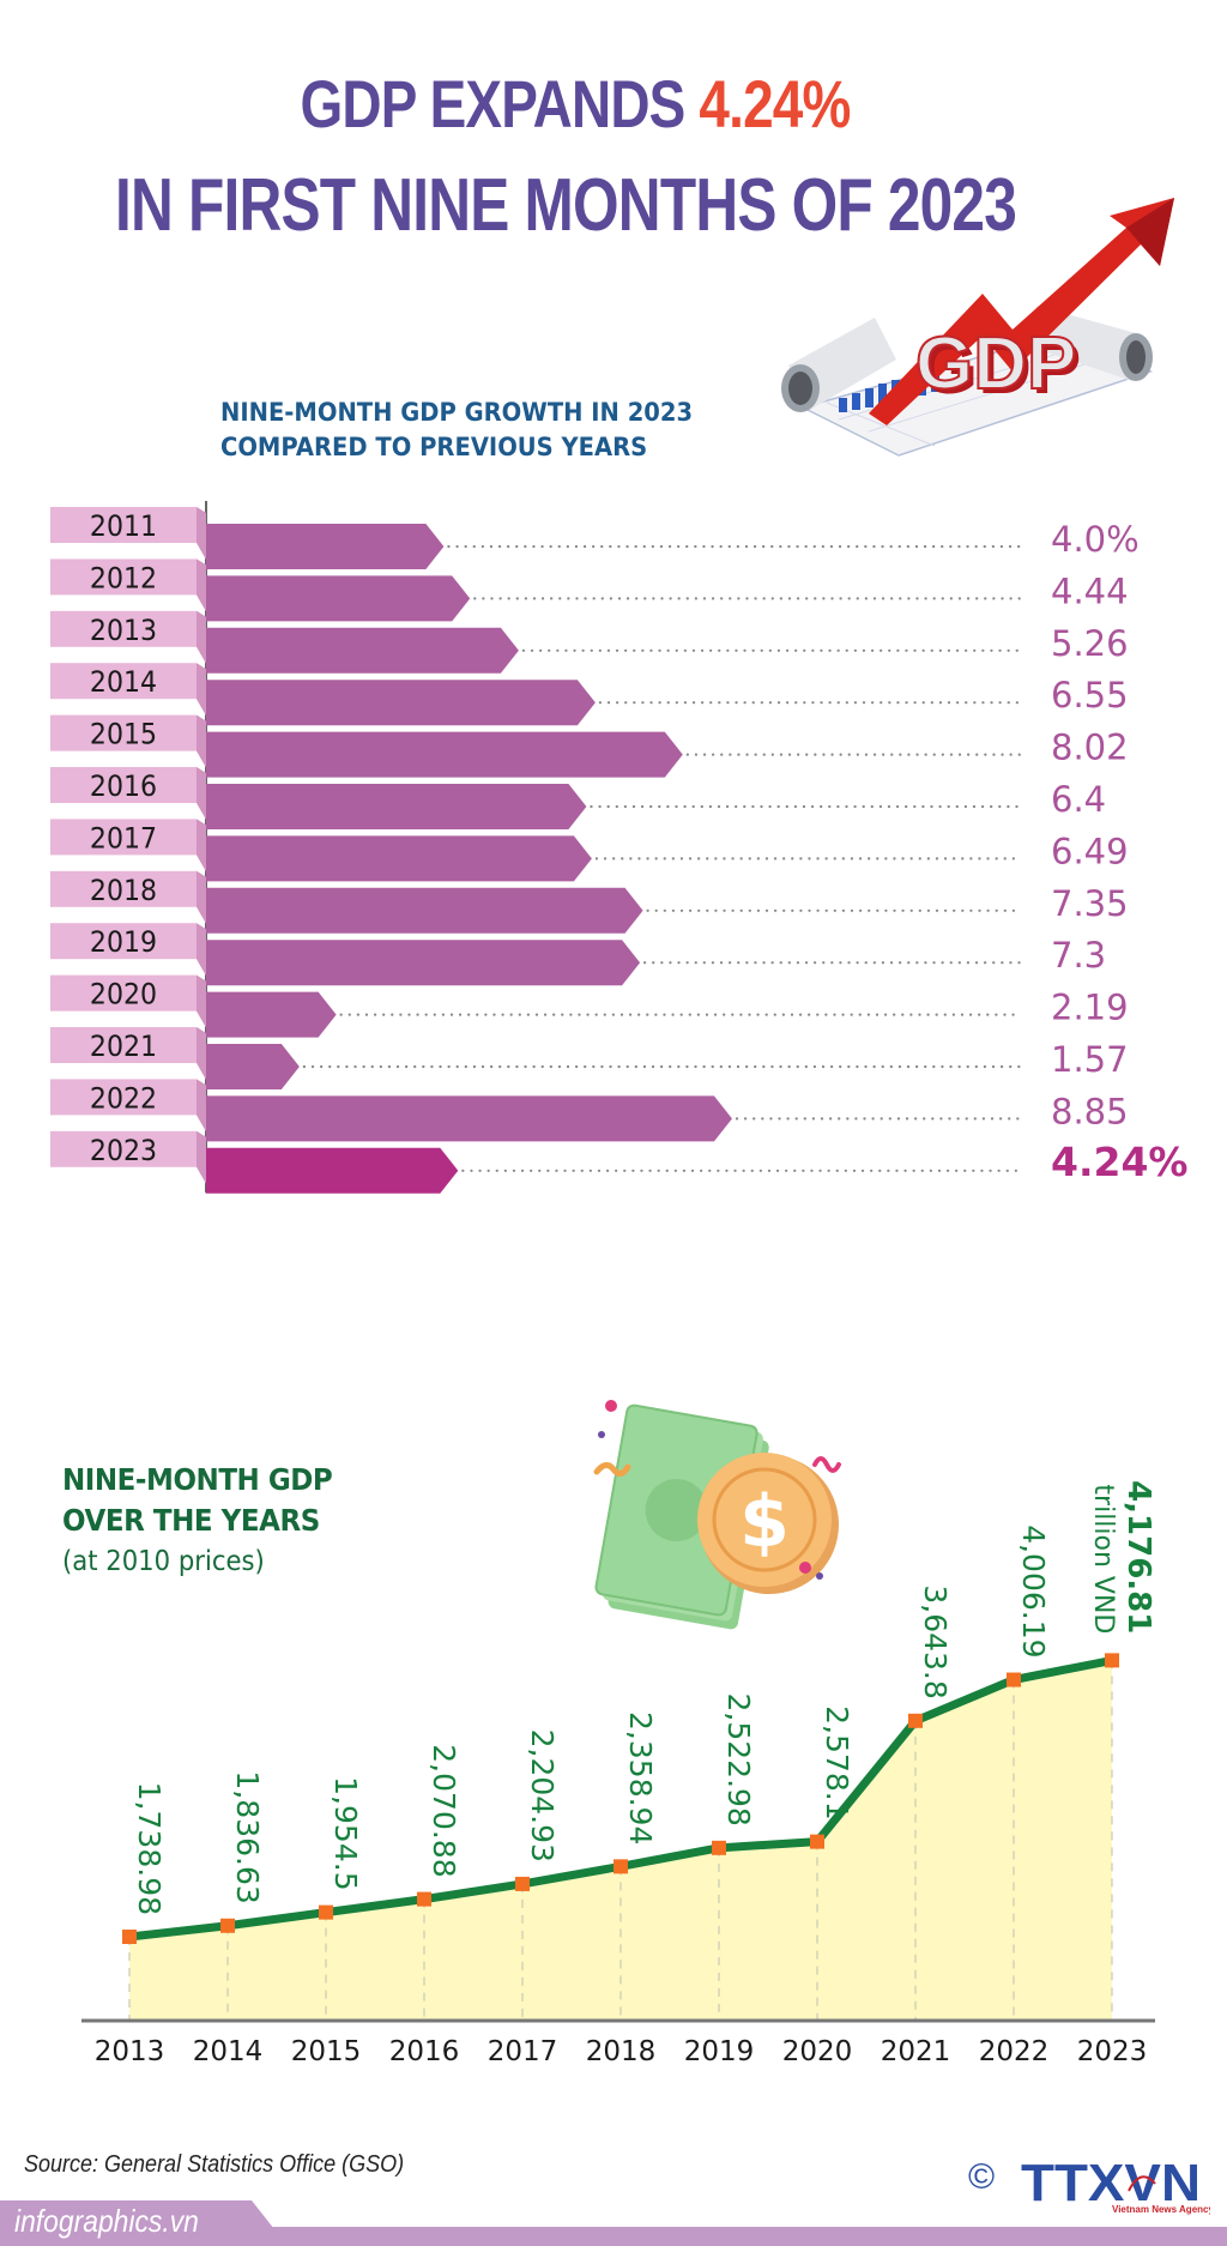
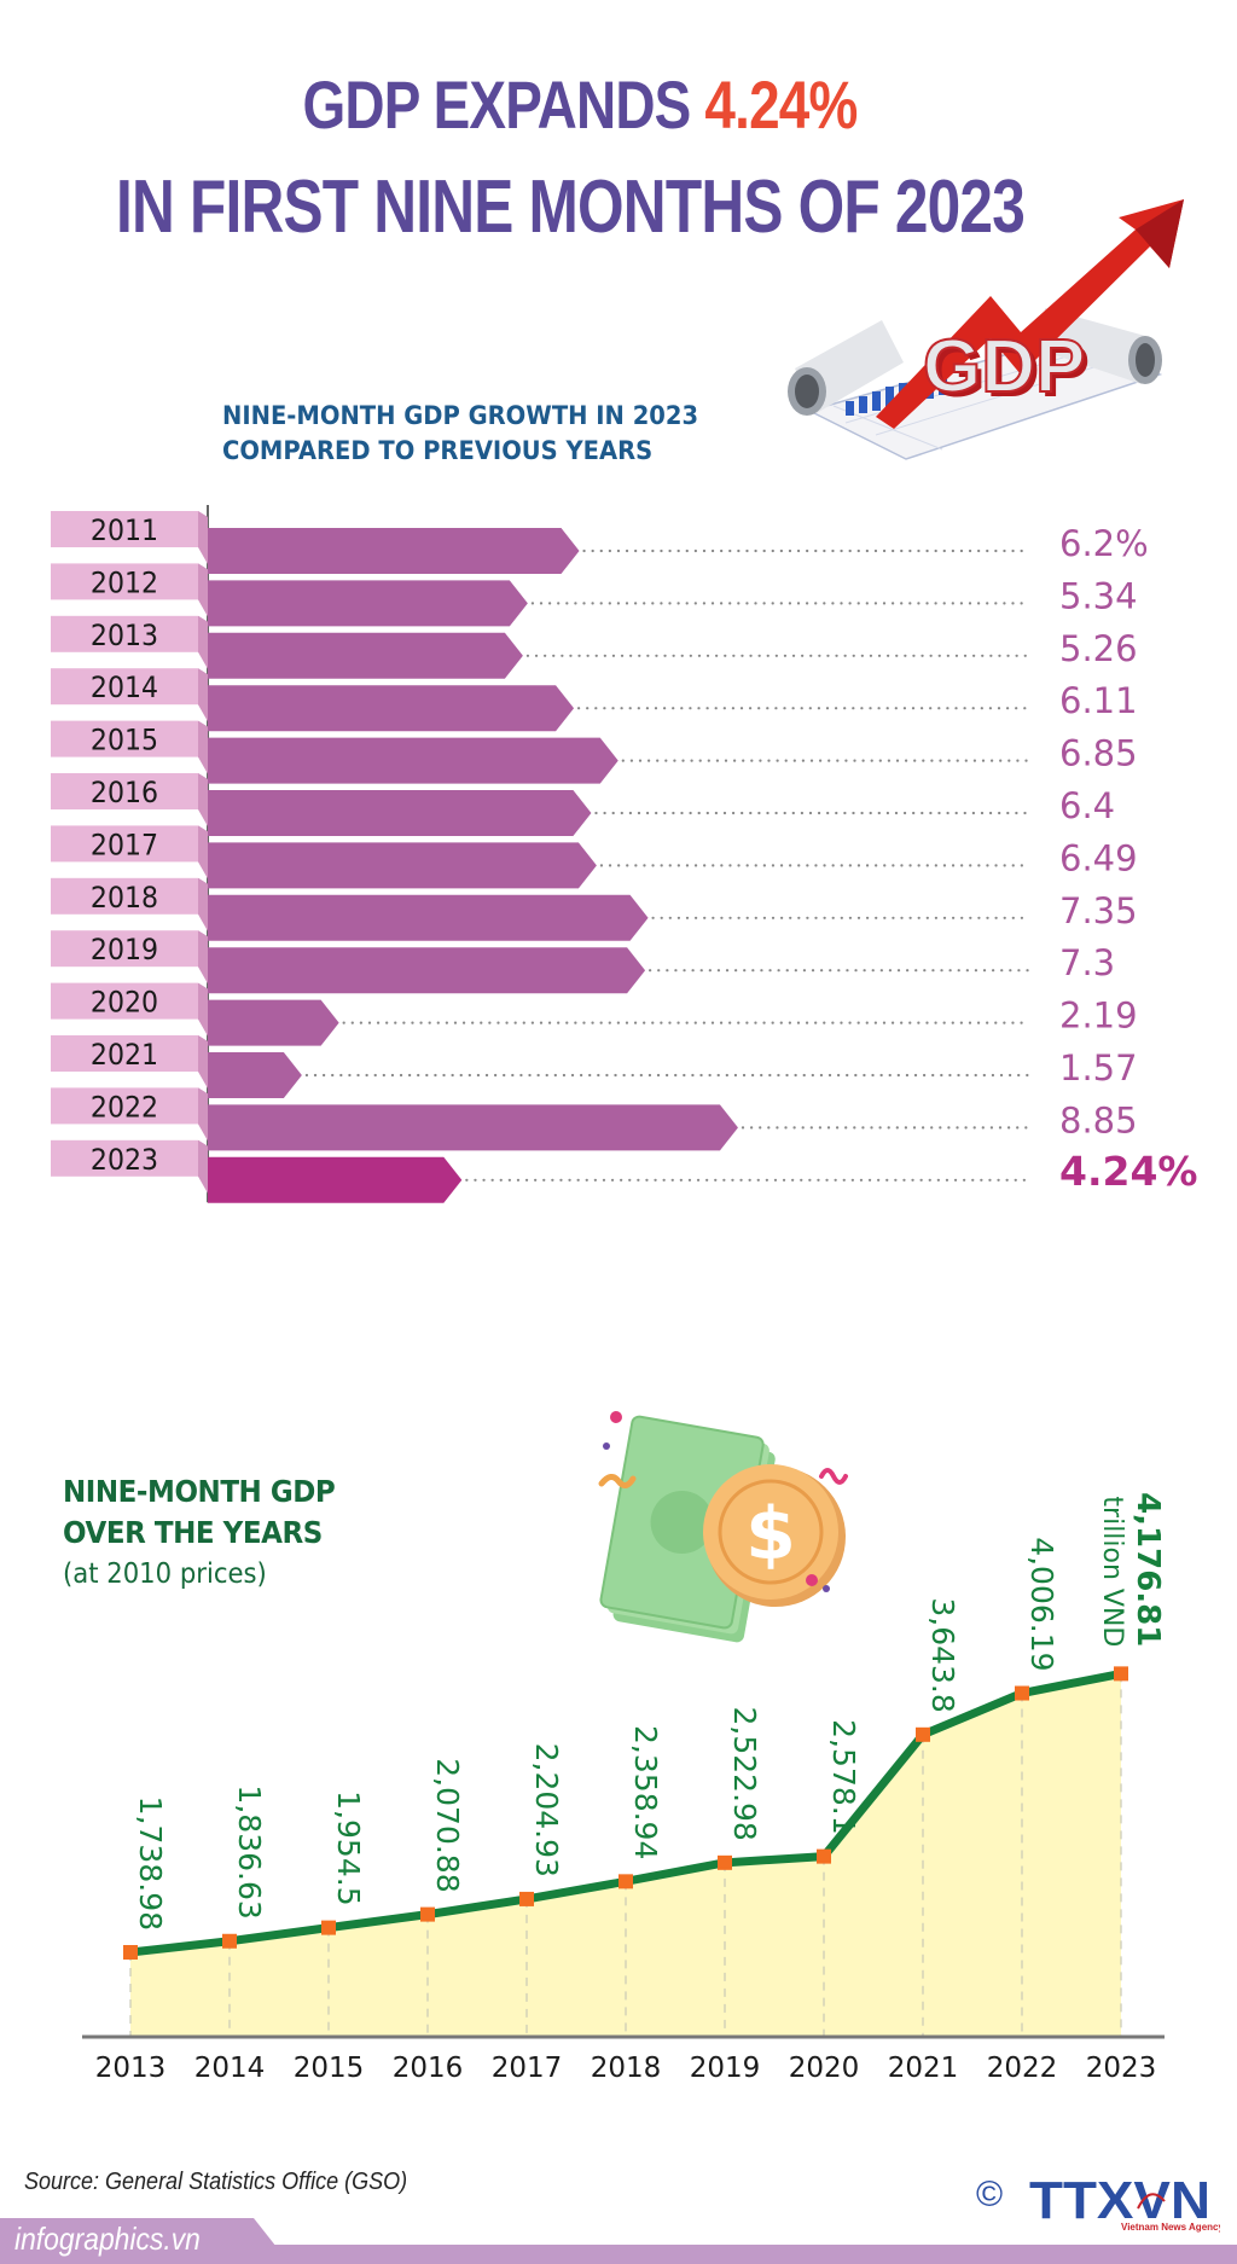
NINE-MONTH GDP GROWTH IN 2023/2011: 4.0% -> 6.2%
NINE-MONTH GDP GROWTH IN 2023/2012: 4.44 -> 5.34
NINE-MONTH GDP GROWTH IN 2023/2014: 6.55 -> 6.11
NINE-MONTH GDP GROWTH IN 2023/2015: 8.02 -> 6.85
